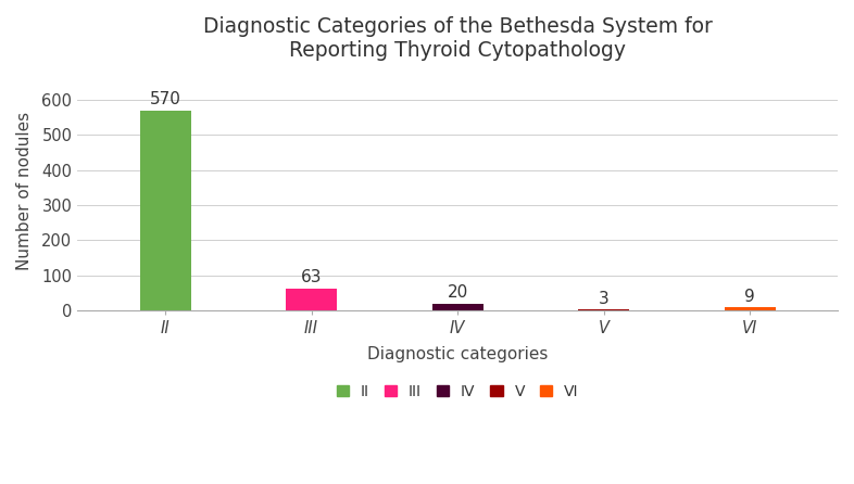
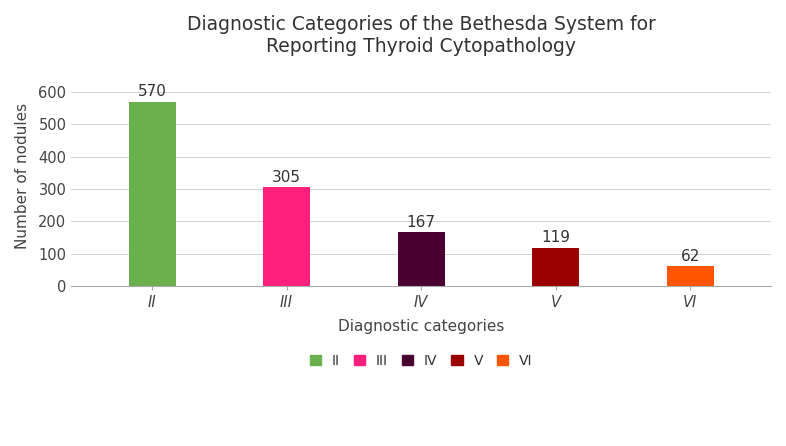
III: 63 -> 305
IV: 20 -> 167
V: 3 -> 119
VI: 9 -> 62
